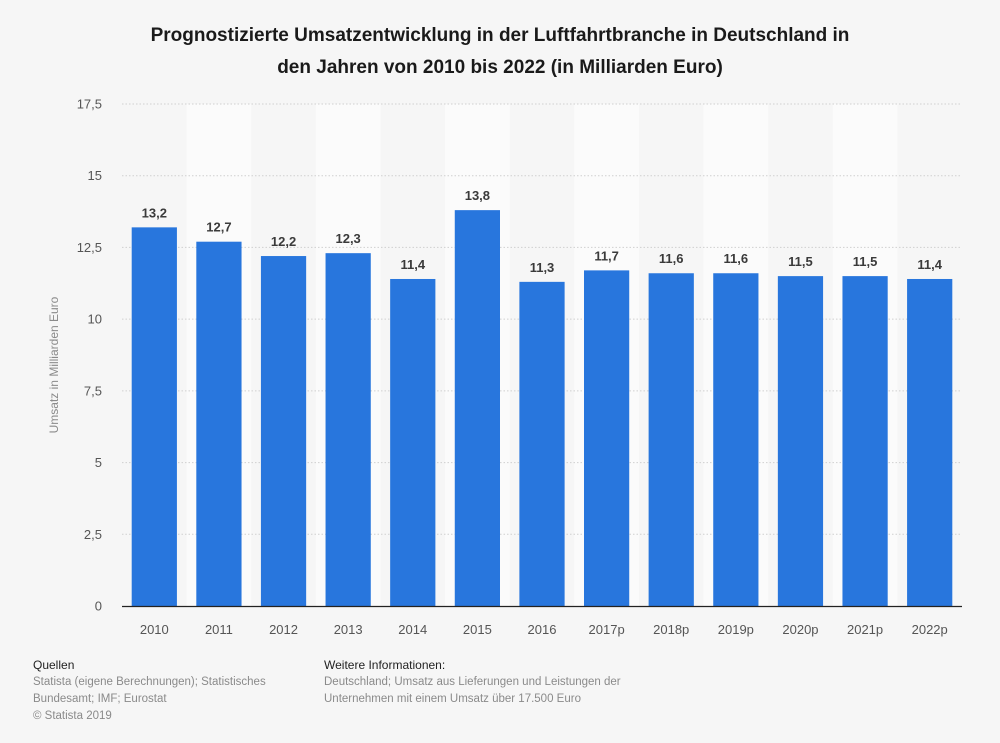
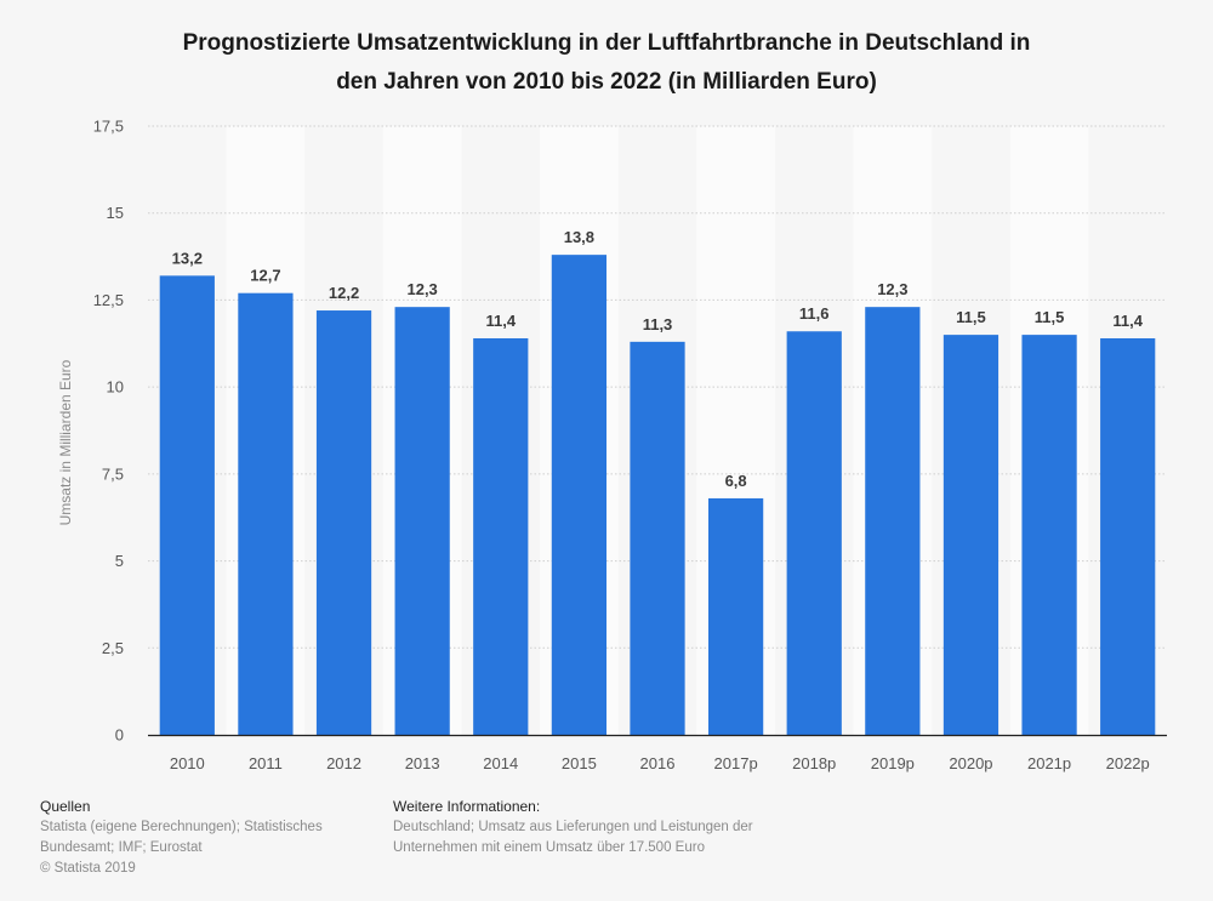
2017p: 11,7 -> 6,8
2019p: 11,6 -> 12,3
